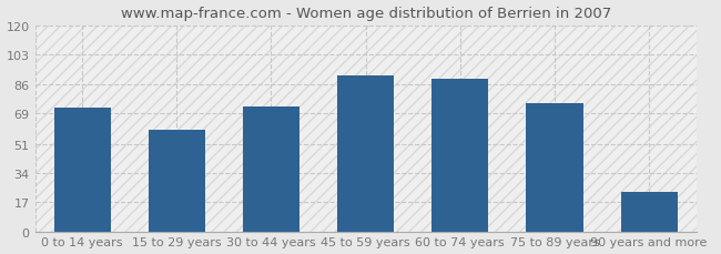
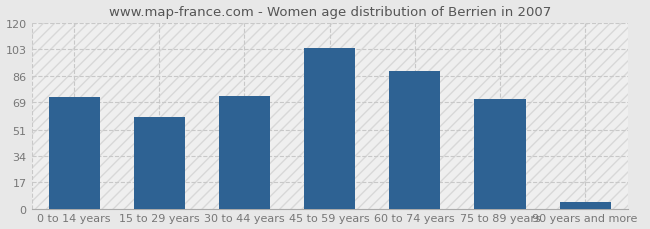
45 to 59 years: 91 -> 104
75 to 89 years: 75 -> 71
90 years and more: 23 -> 4
